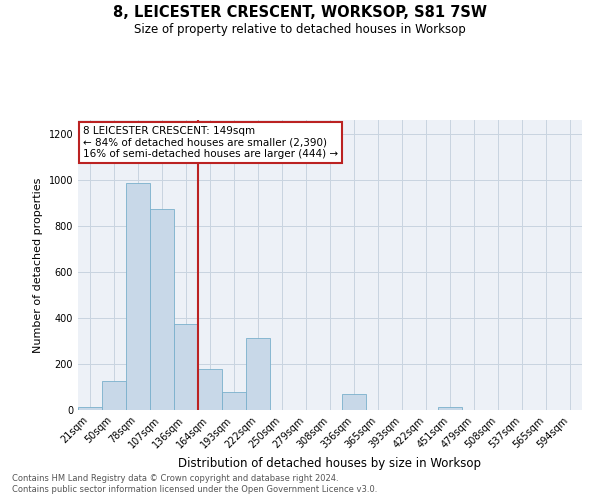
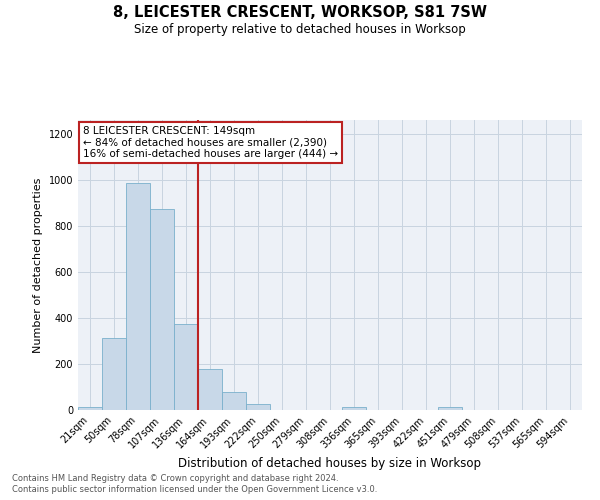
50sqm: 125 -> 315
222sqm: 315 -> 25
336sqm: 70 -> 12
